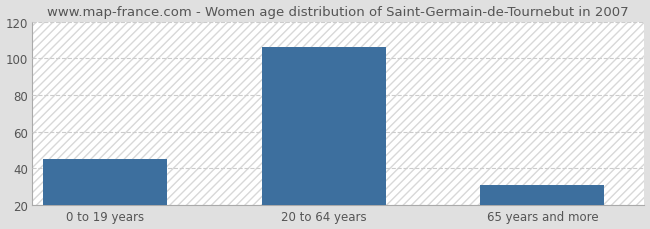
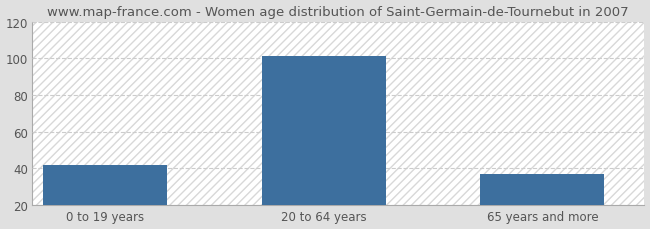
0 to 19 years: 45 -> 42
20 to 64 years: 106 -> 101
65 years and more: 31 -> 37
